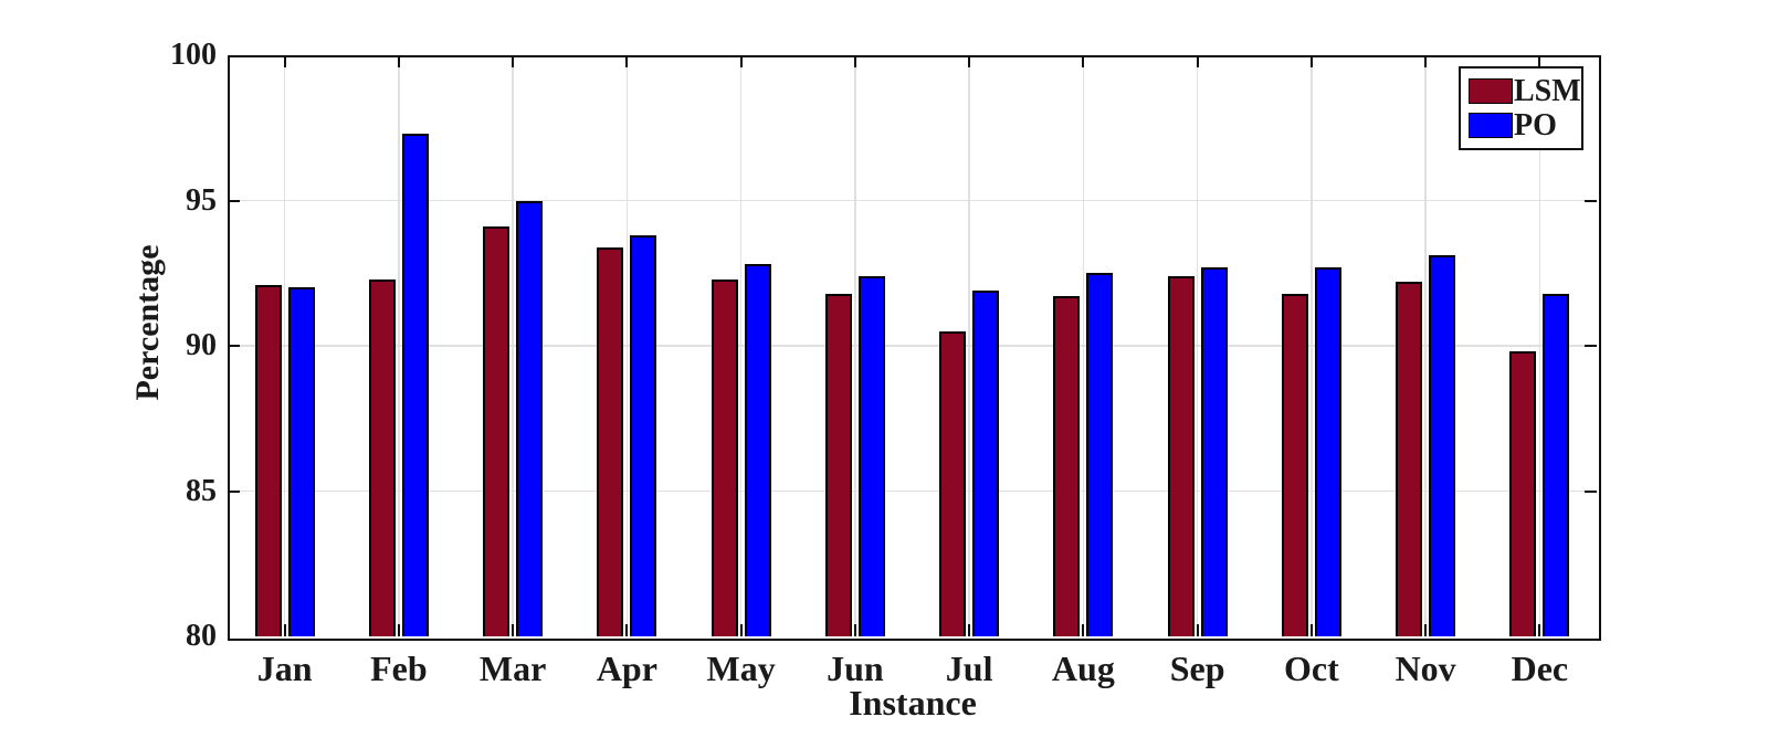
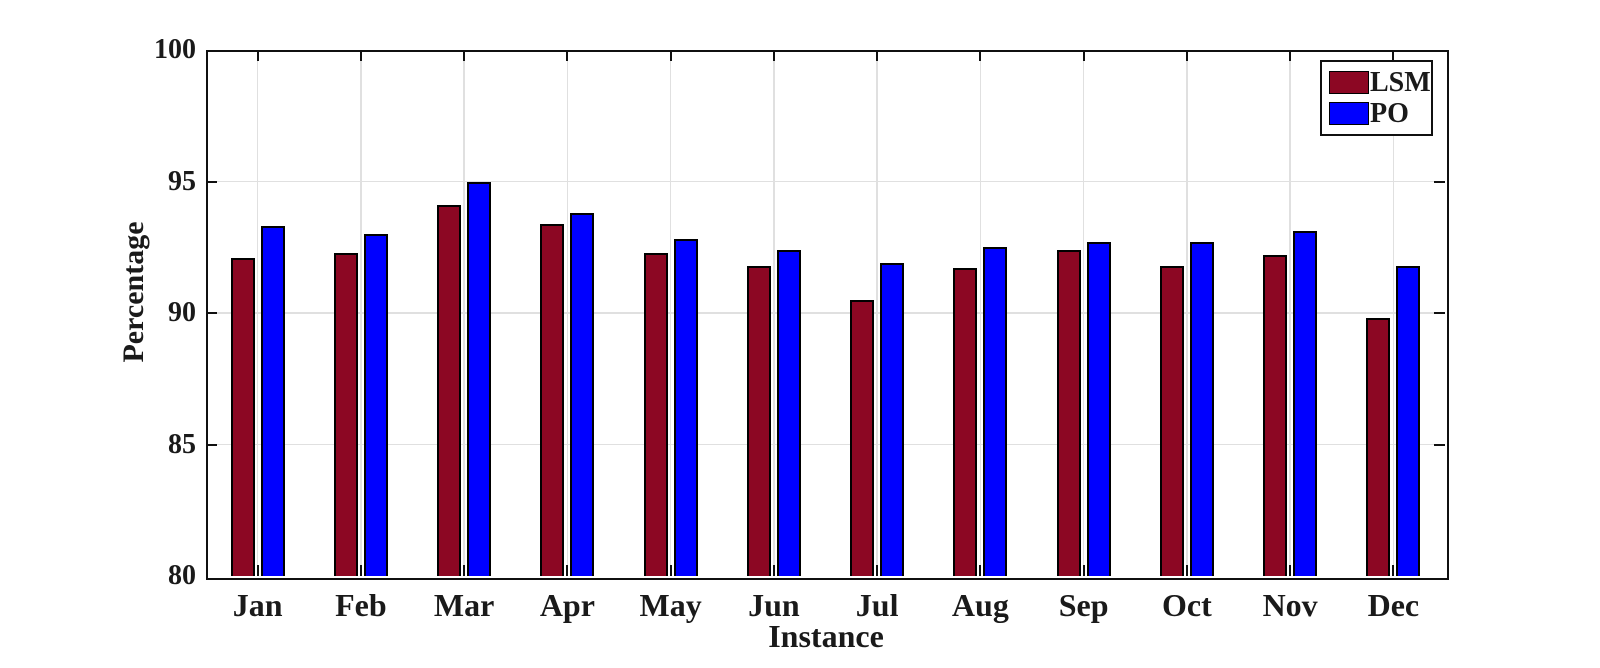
PO/Jan: 92.0 -> 93.3
PO/Feb: 97.3 -> 93.0
